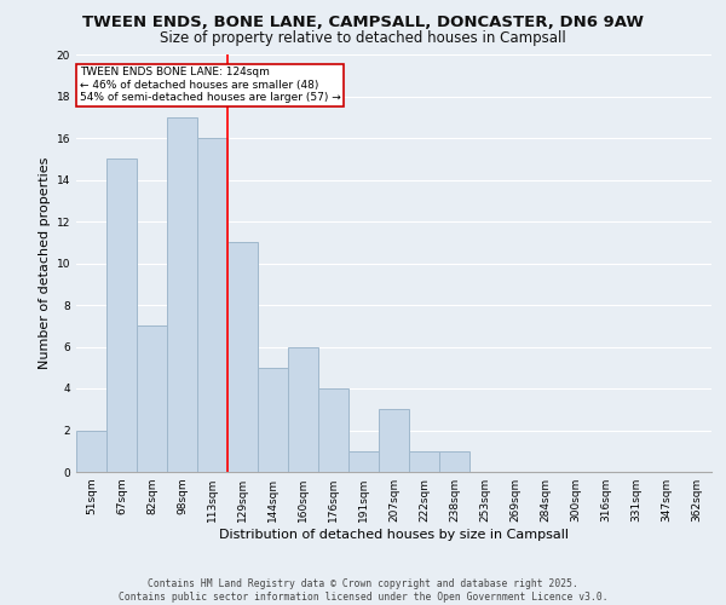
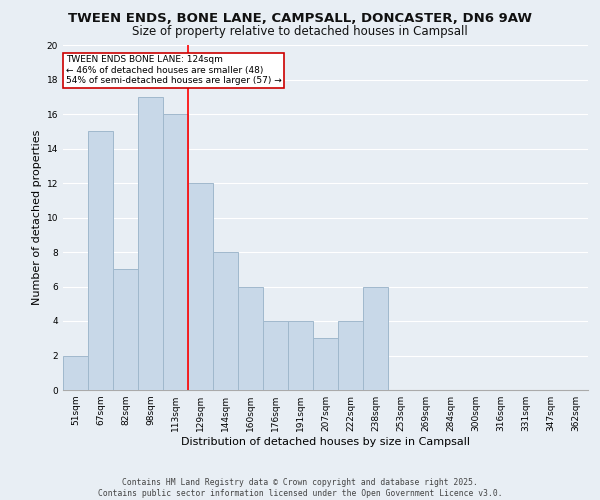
129sqm: 11 -> 12
144sqm: 5 -> 8
191sqm: 1 -> 4
222sqm: 1 -> 4
238sqm: 1 -> 6
